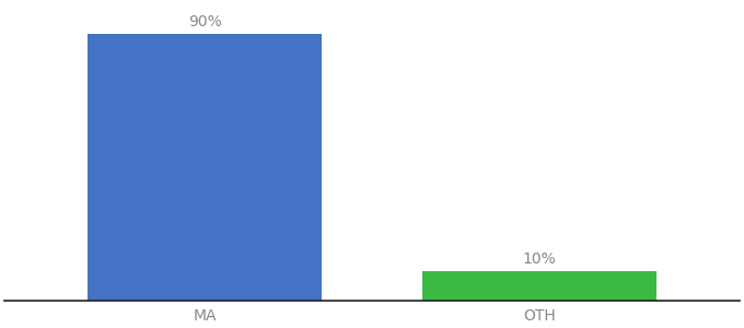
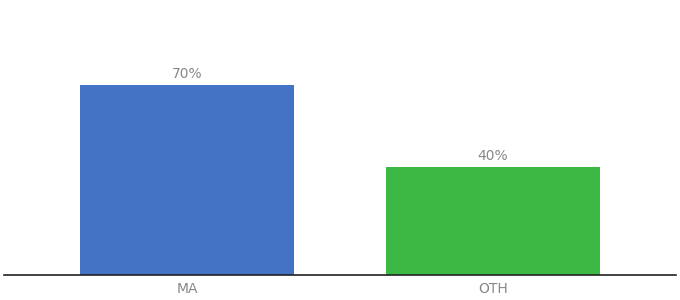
MA: 90% -> 70%
OTH: 10% -> 40%
